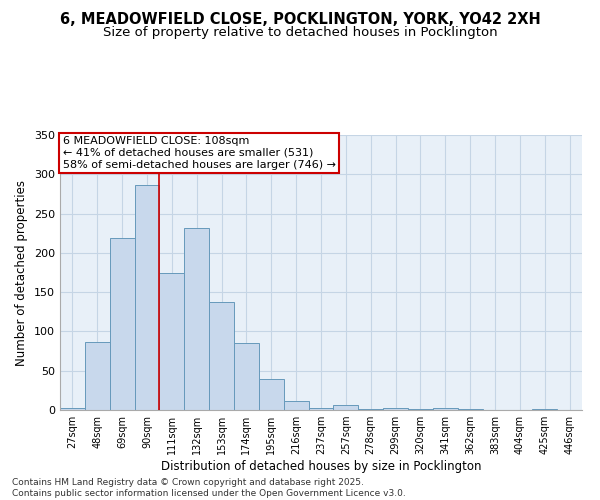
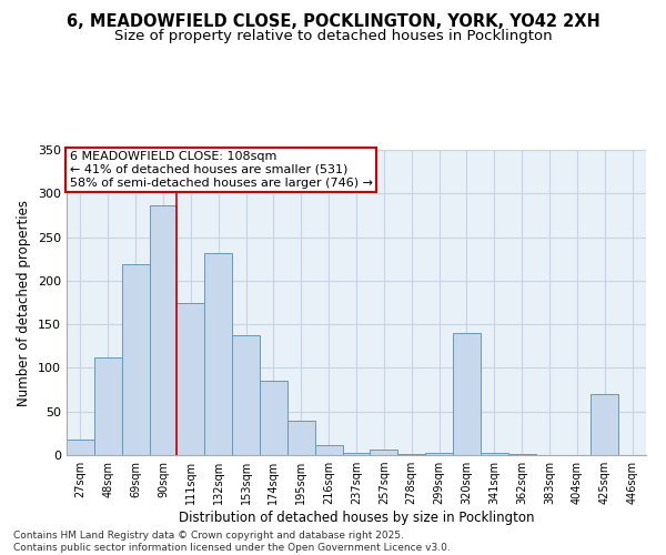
27sqm: 2 -> 18
48sqm: 86 -> 112
320sqm: 1 -> 140
425sqm: 1 -> 70
